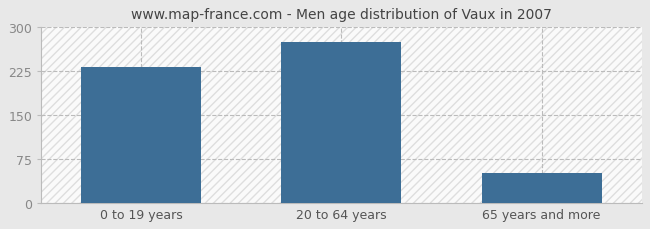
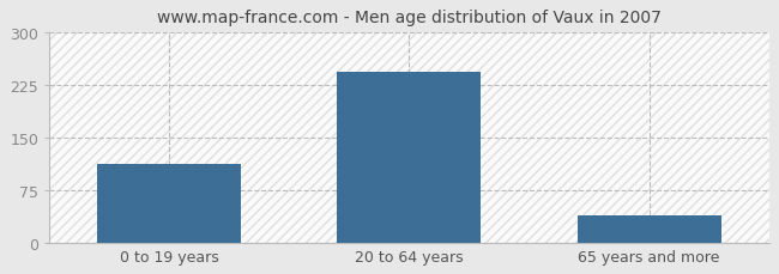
0 to 19 years: 232 -> 112
20 to 64 years: 274 -> 243
65 years and more: 50 -> 38
